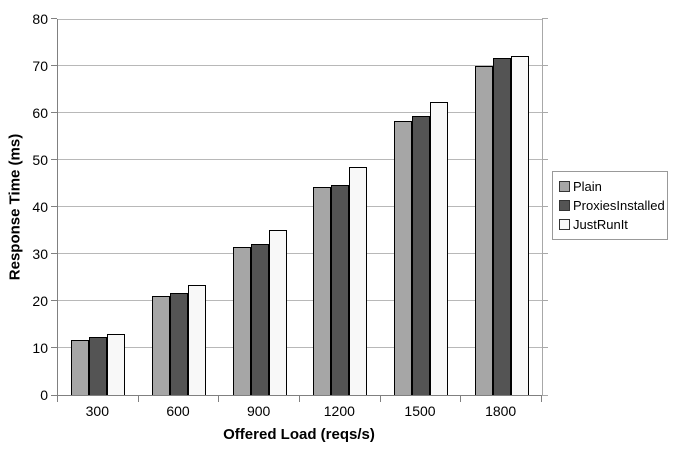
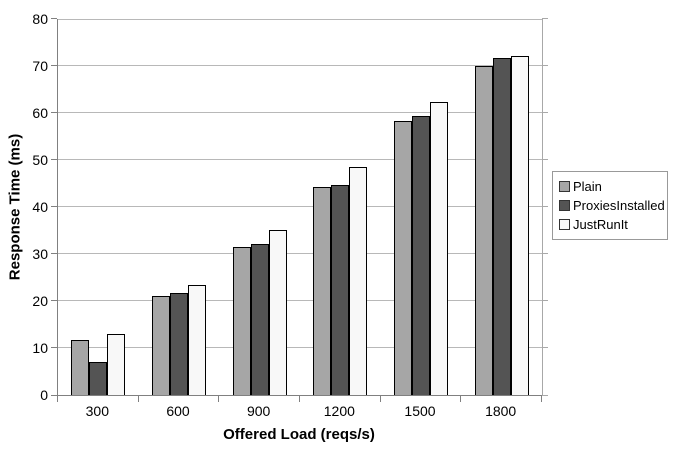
ProxiesInstalled/300: 12 -> 7
